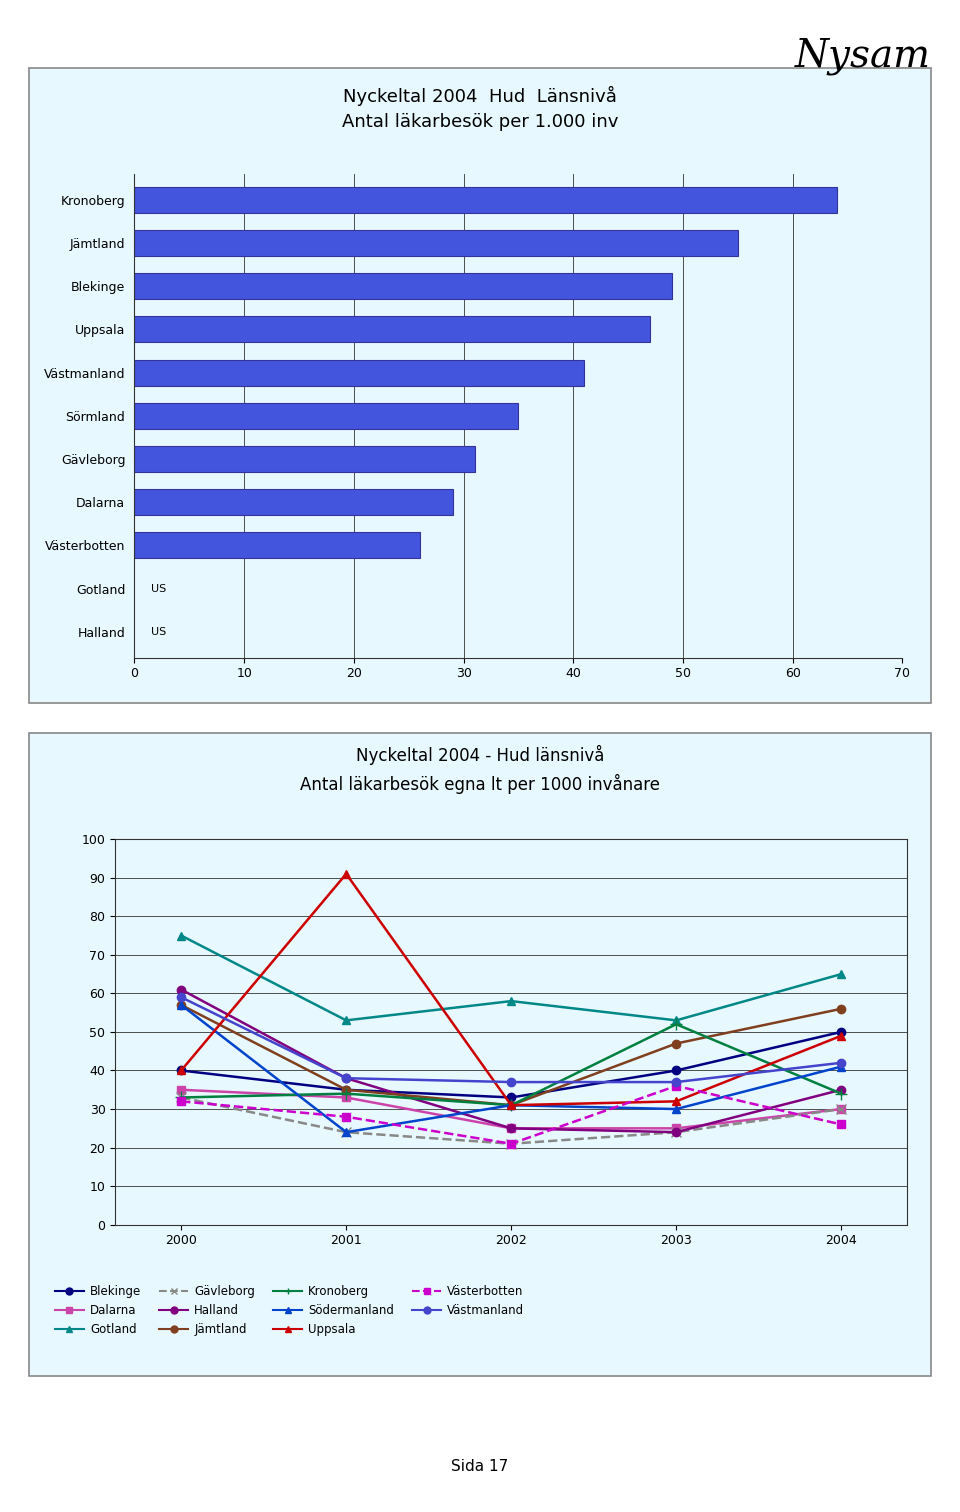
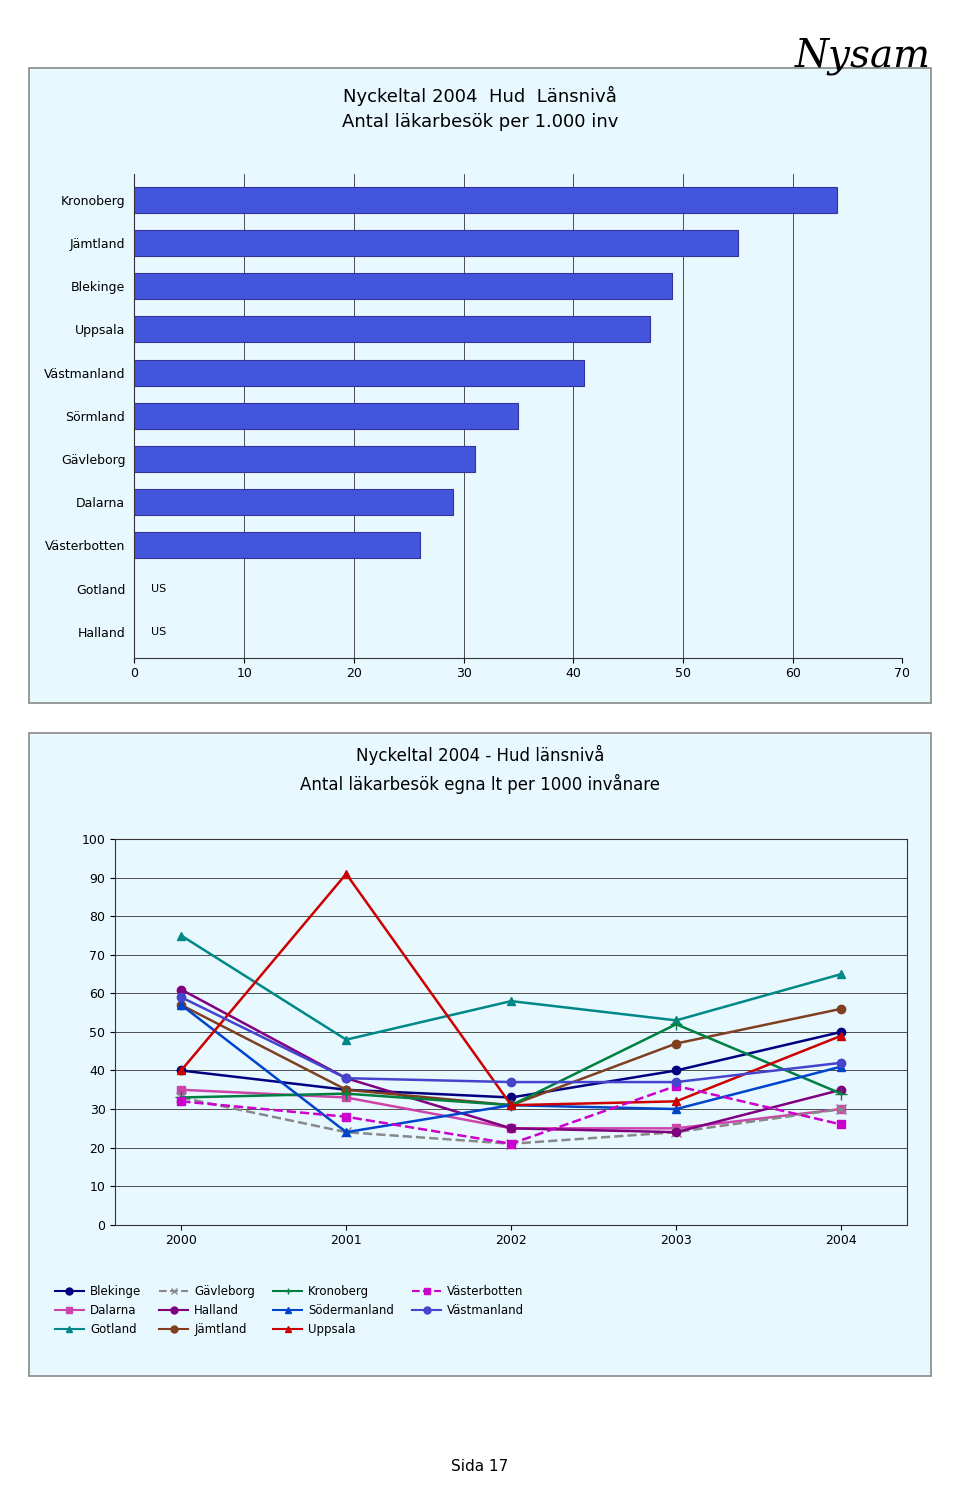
Gotland/2001: 53 -> 48
